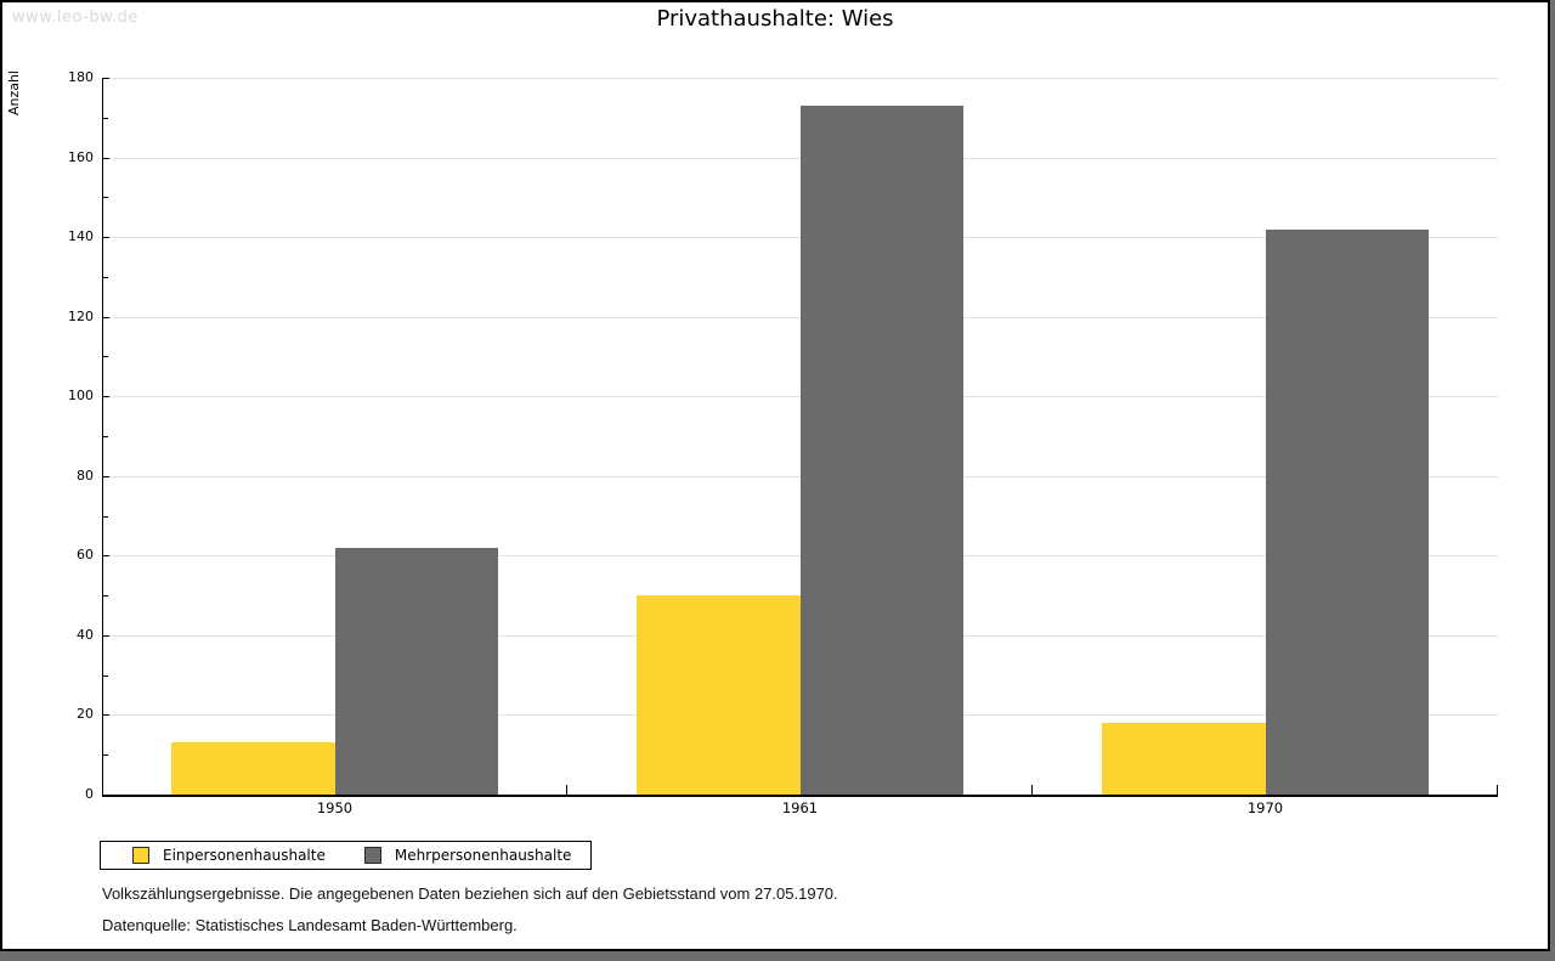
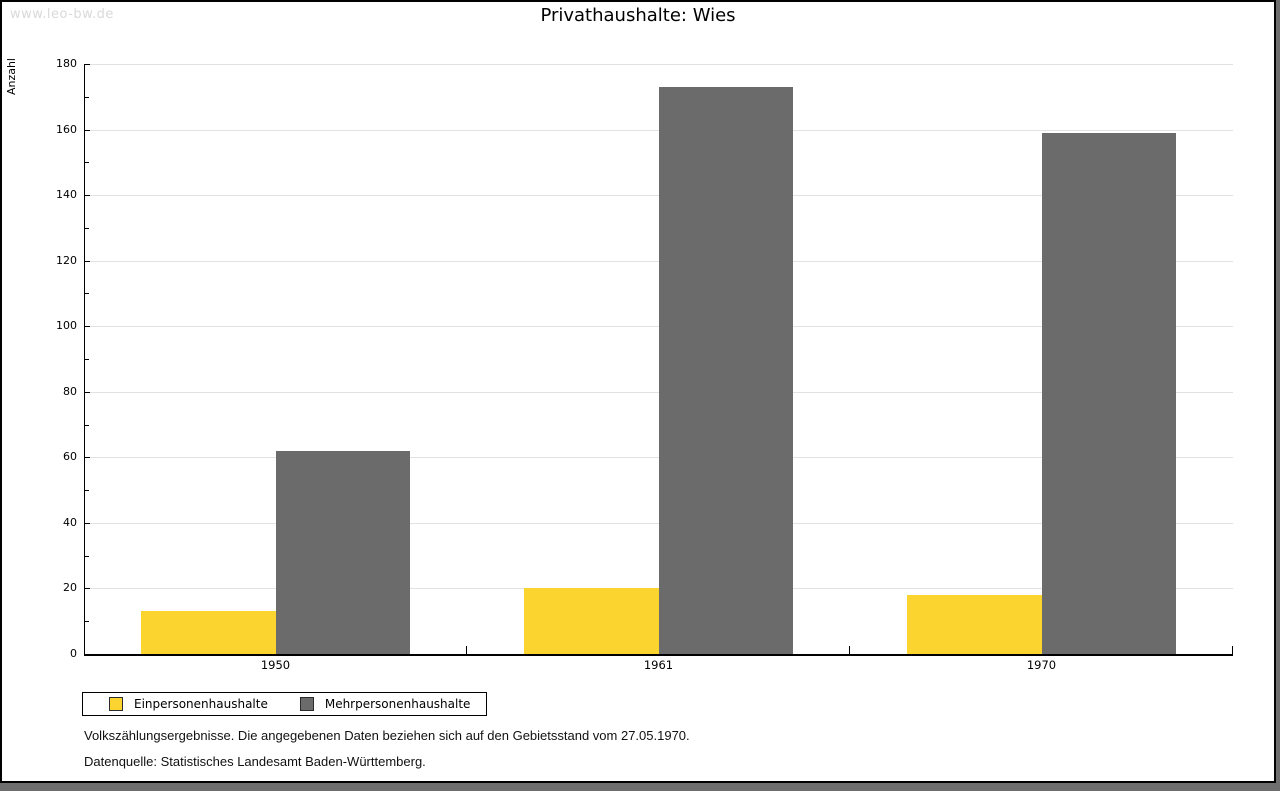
Einpersonenhaushalte/1961: 50 -> 20
Mehrpersonenhaushalte/1970: 142 -> 159
